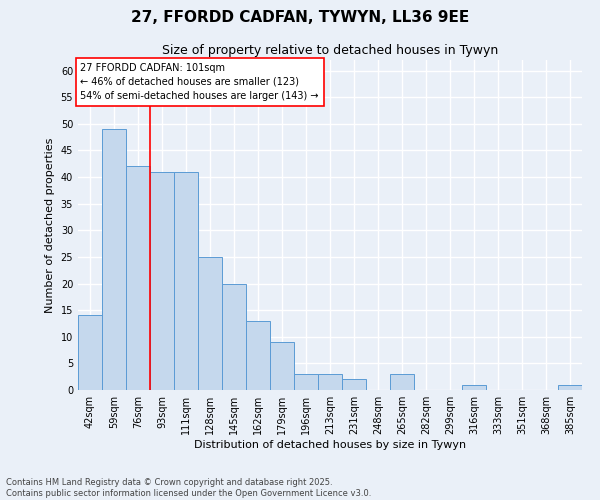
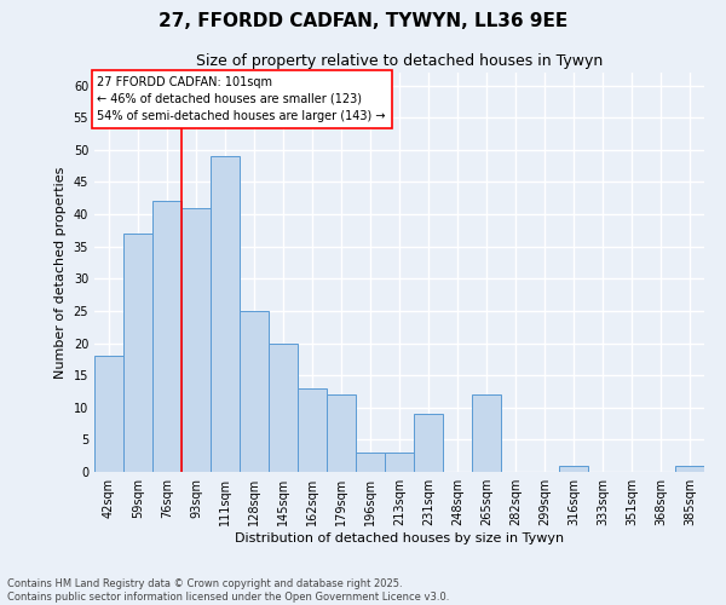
42sqm: 14 -> 18
59sqm: 49 -> 37
111sqm: 41 -> 49
179sqm: 9 -> 12
231sqm: 2 -> 9
265sqm: 3 -> 12
